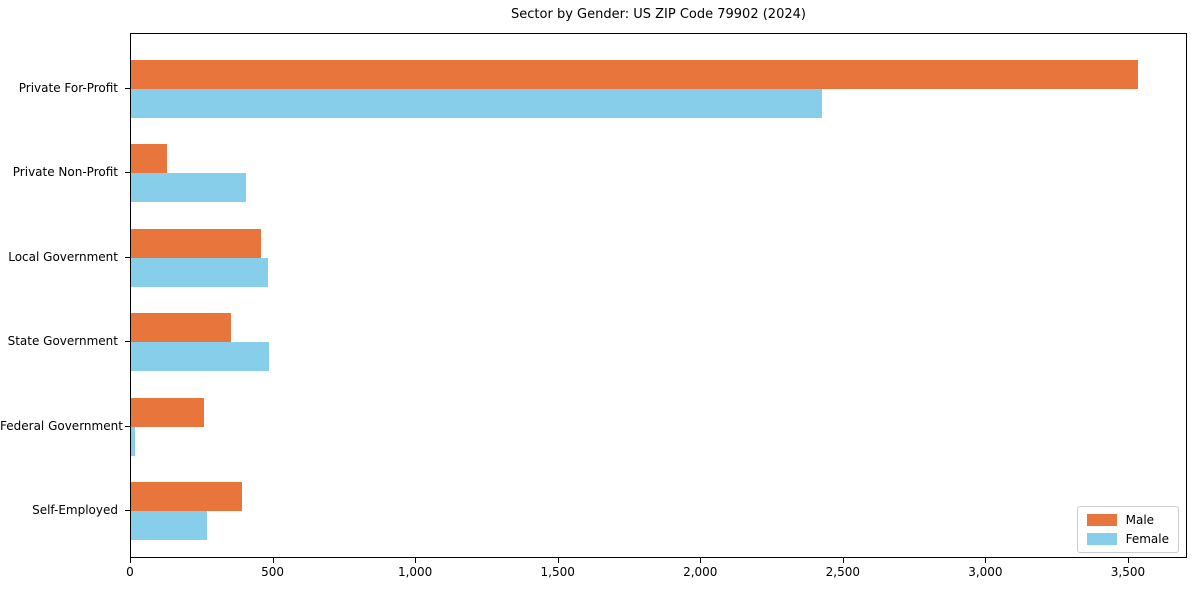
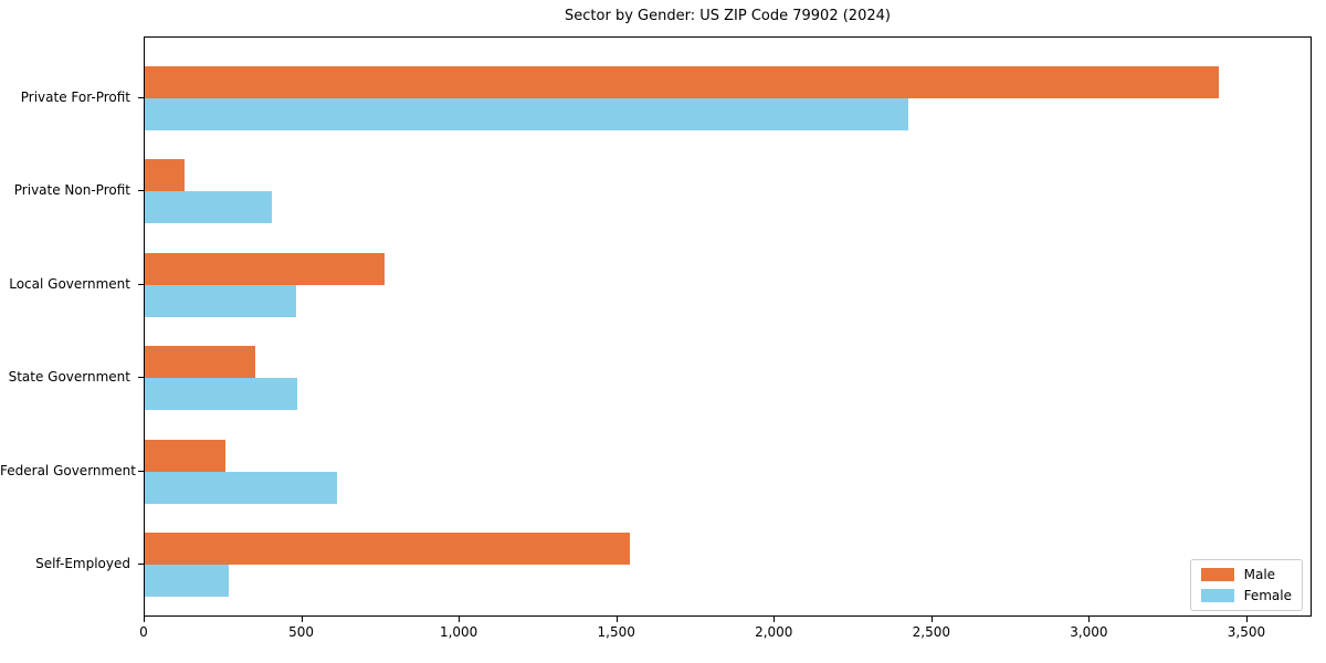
Male/Private For-Profit: 3530 -> 3410
Male/Local Government: 460 -> 760
Female/Federal Government: 20 -> 610
Male/Self-Employed: 390 -> 1540
